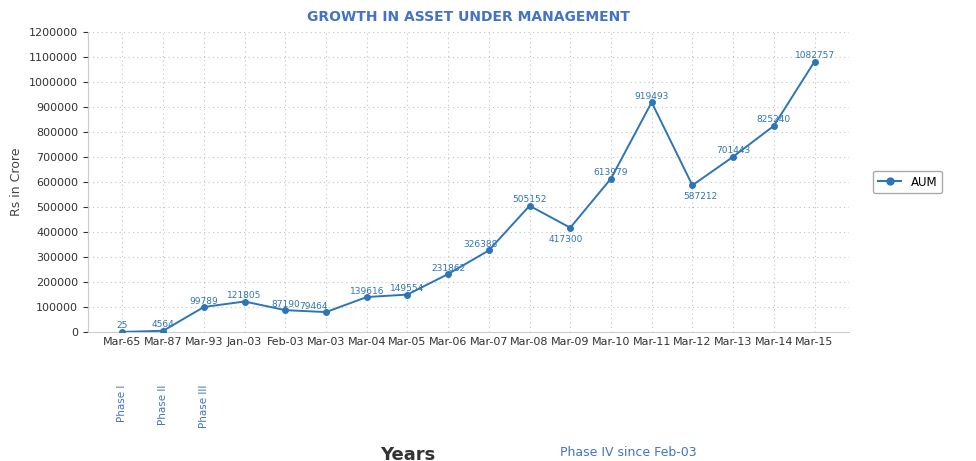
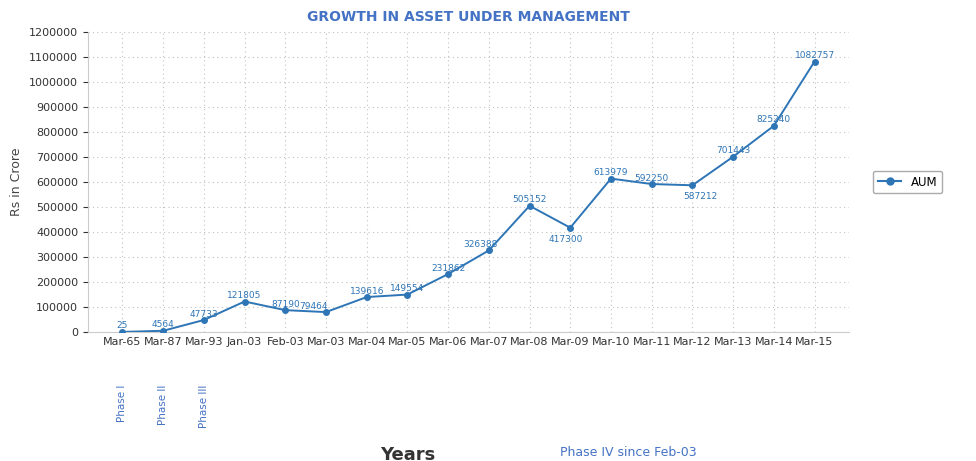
Mar-93: 99789 -> 47733
Mar-11: 919493 -> 592250
